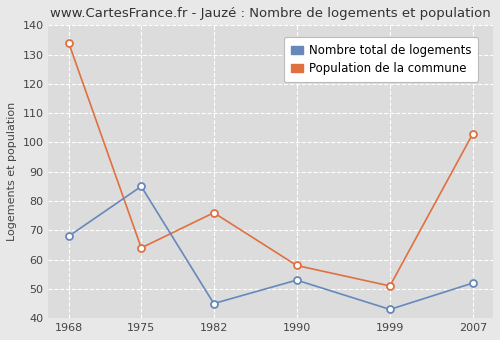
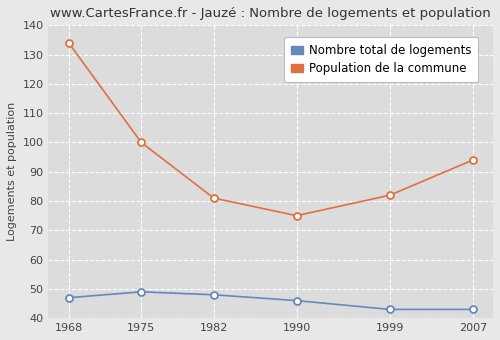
Nombre total de logements/1968: 68 -> 47
Nombre total de logements/1975: 85 -> 49
Population de la commune/1975: 64 -> 100
Nombre total de logements/1982: 45 -> 48
Population de la commune/1982: 76 -> 81
Nombre total de logements/1990: 53 -> 46
Population de la commune/1990: 58 -> 75
Population de la commune/1999: 51 -> 82
Nombre total de logements/2007: 52 -> 43
Population de la commune/2007: 103 -> 94
